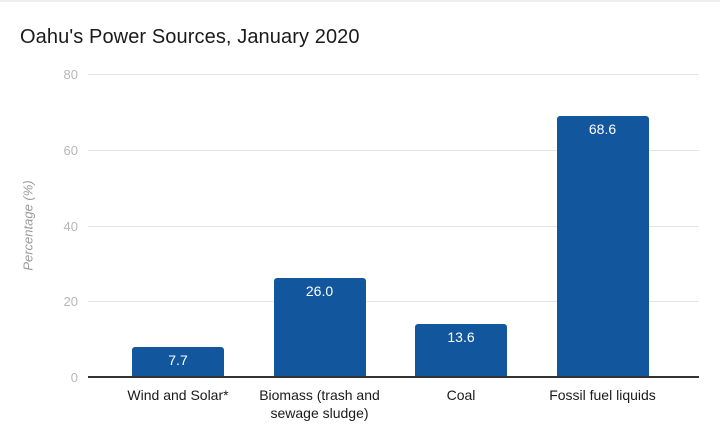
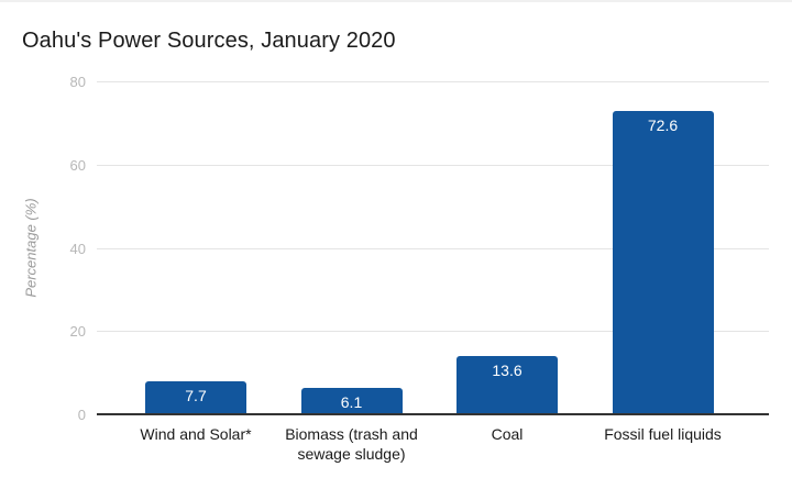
Biomass (trash and sewage sludge): 26.0 -> 6.1
Fossil fuel liquids: 68.6 -> 72.6
